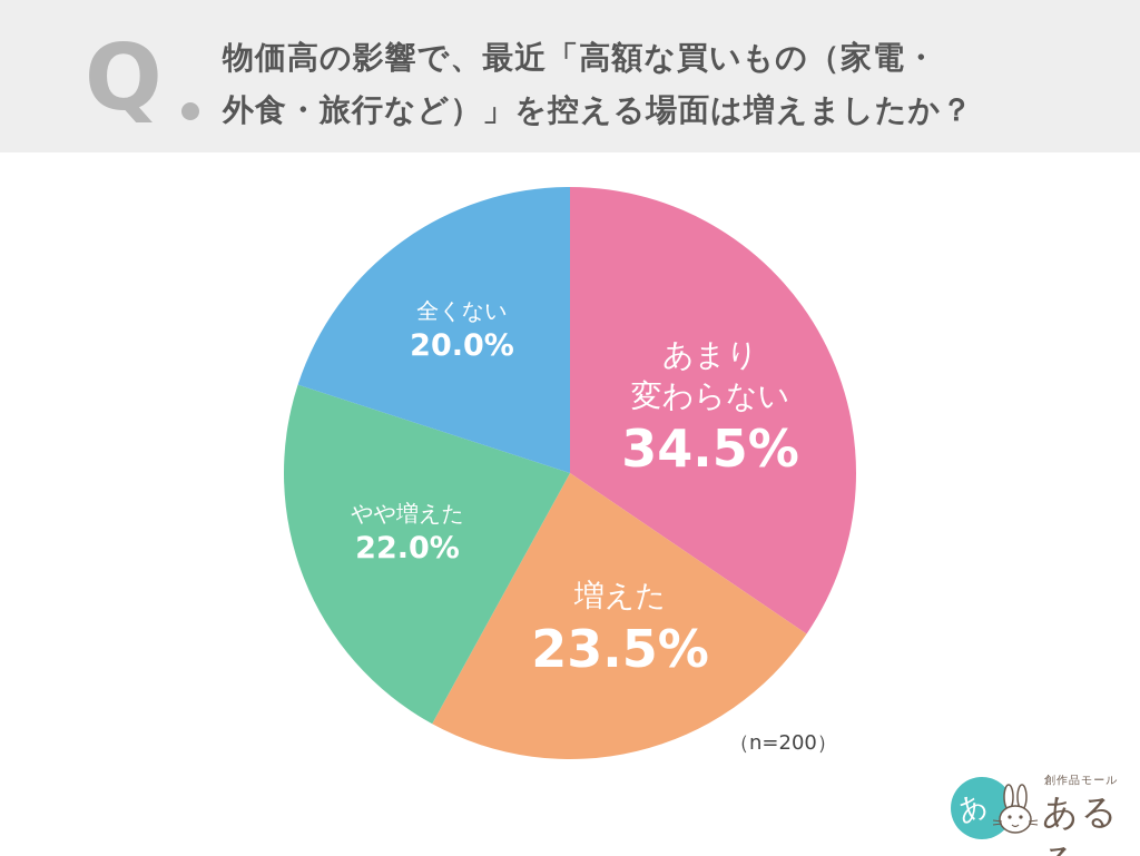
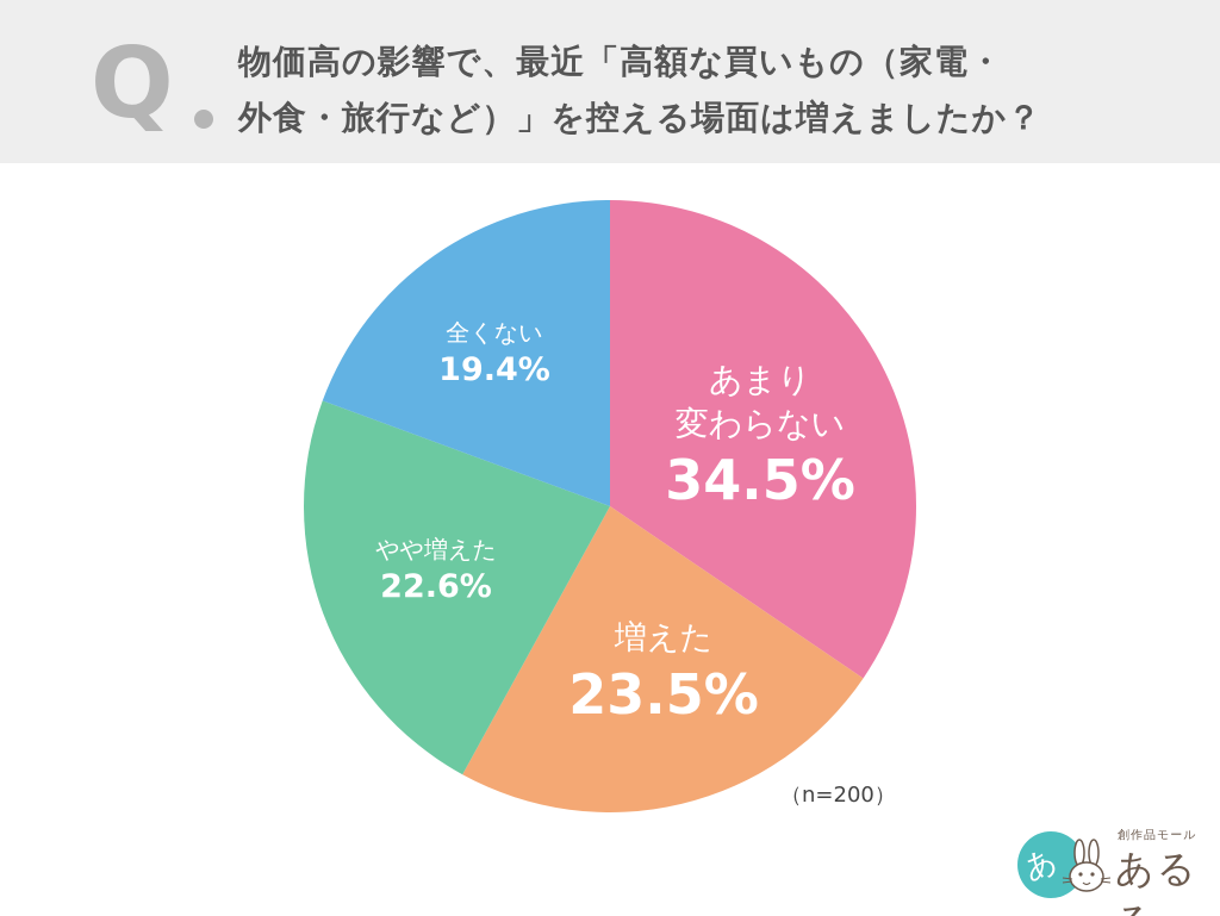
やや増えた: 22.0% -> 22.6%
全くない: 20.0% -> 19.4%
